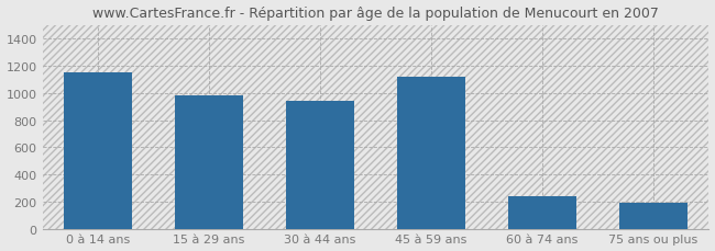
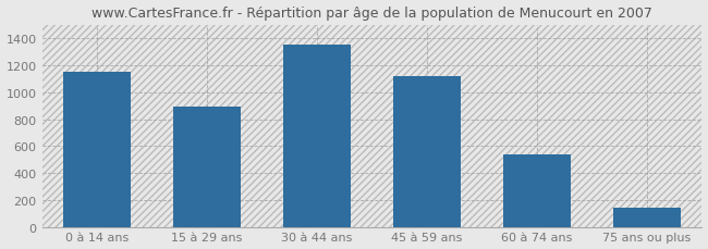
15 à 29 ans: 980 -> 890
30 à 44 ans: 940 -> 1350
60 à 74 ans: 240 -> 540
75 ans ou plus: 190 -> 140
